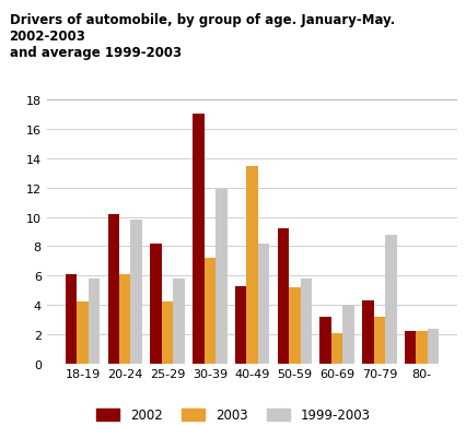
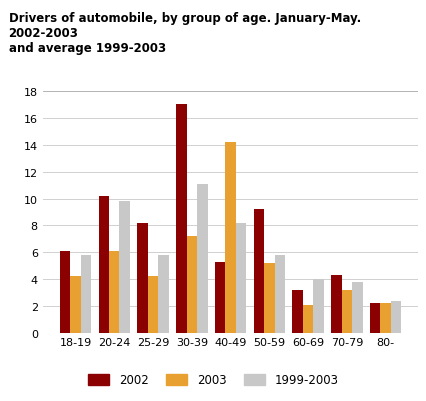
1999-2003/30-39: 11.9 -> 11.1
2003/40-49: 13.5 -> 14.2
1999-2003/70-79: 8.8 -> 3.8
